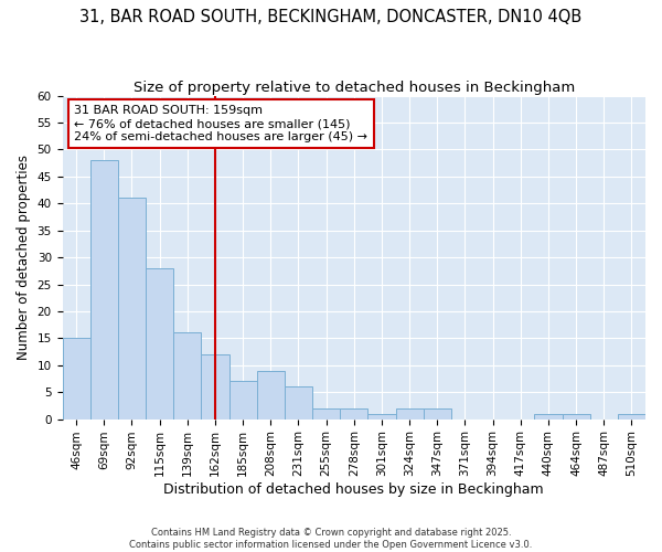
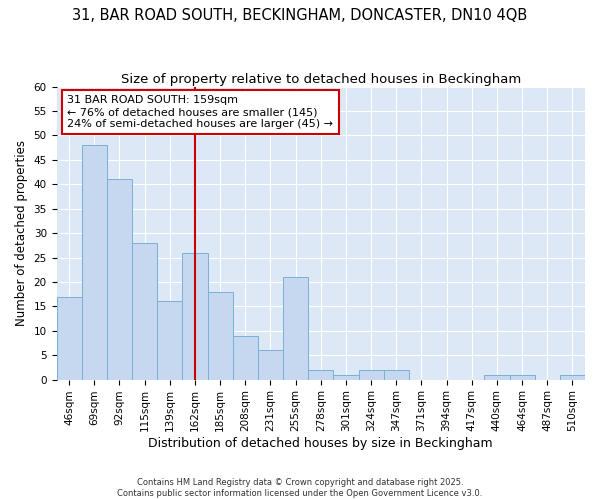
46sqm: 15 -> 17
162sqm: 12 -> 26
185sqm: 7 -> 18
255sqm: 2 -> 21
